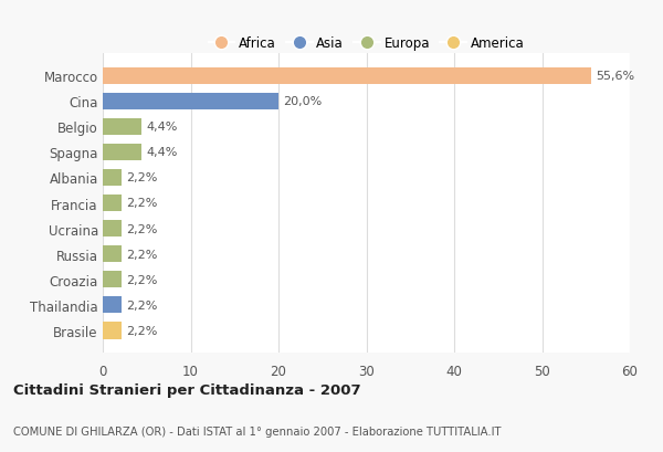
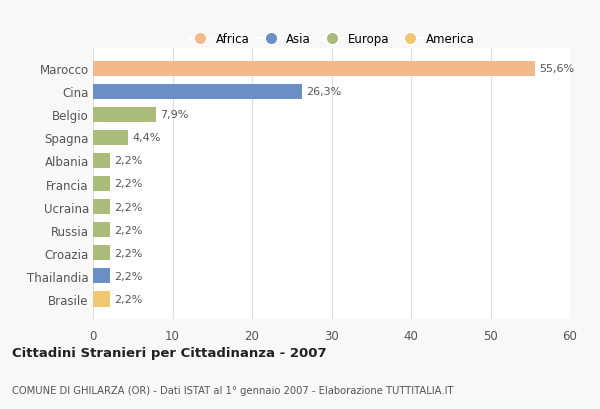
Cina: 20,0% -> 26,3%
Belgio: 4,4% -> 7,9%
